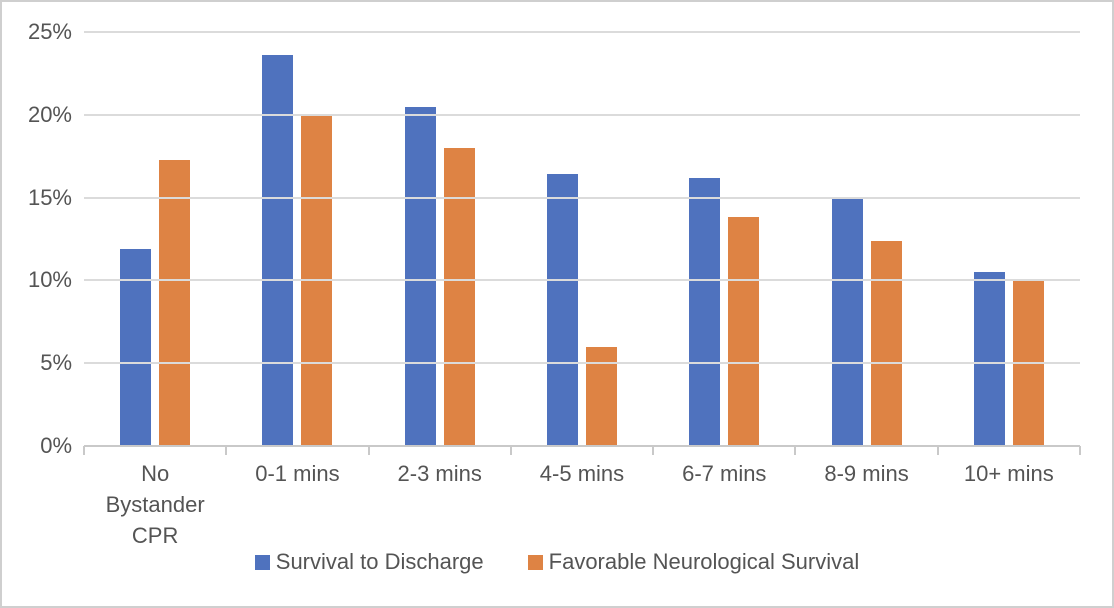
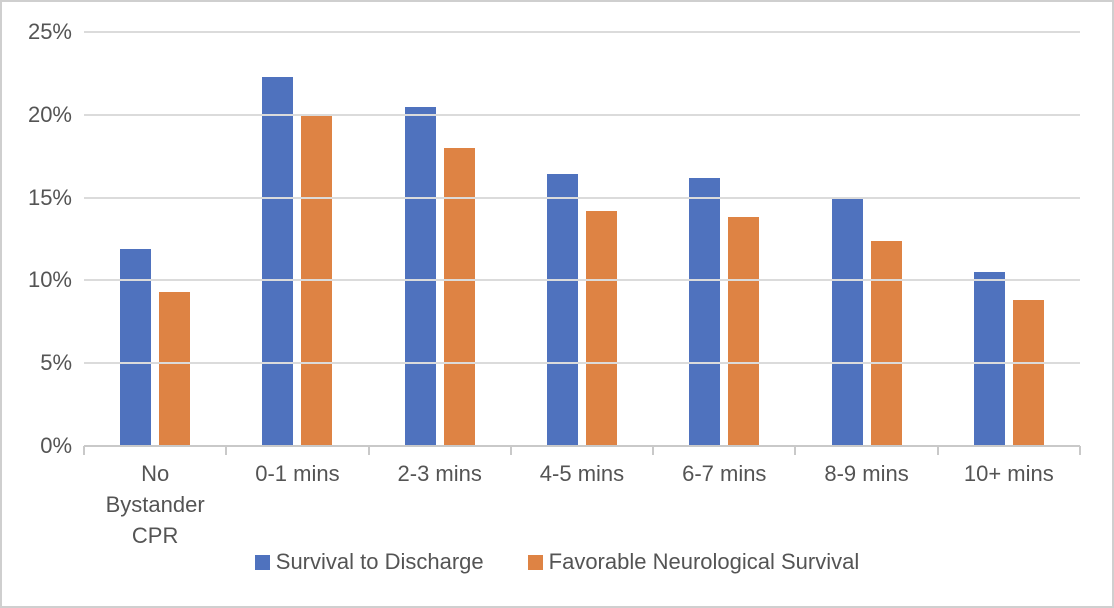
Favorable Neurological Survival/No Bystander CPR: 17.3% -> 9.3%
Survival to Discharge/0-1 mins: 23.6% -> 22.3%
Favorable Neurological Survival/4-5 mins: 6.0% -> 14.2%
Favorable Neurological Survival/10+ mins: 10.0% -> 8.8%
